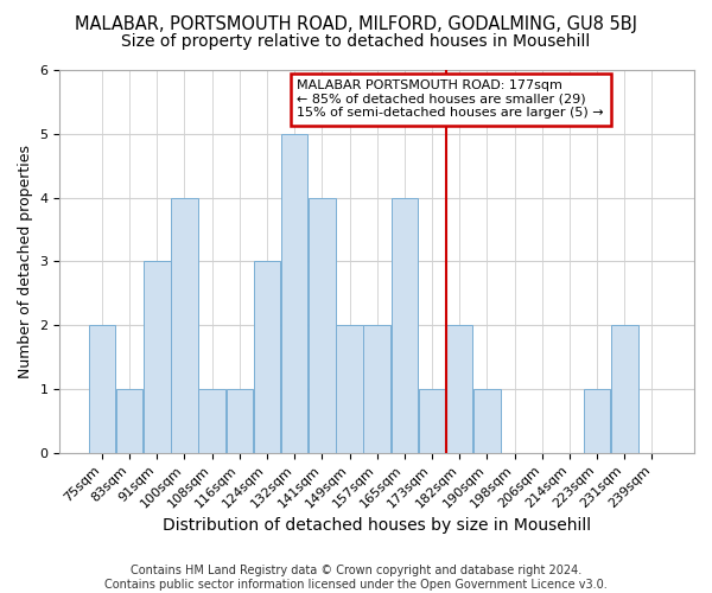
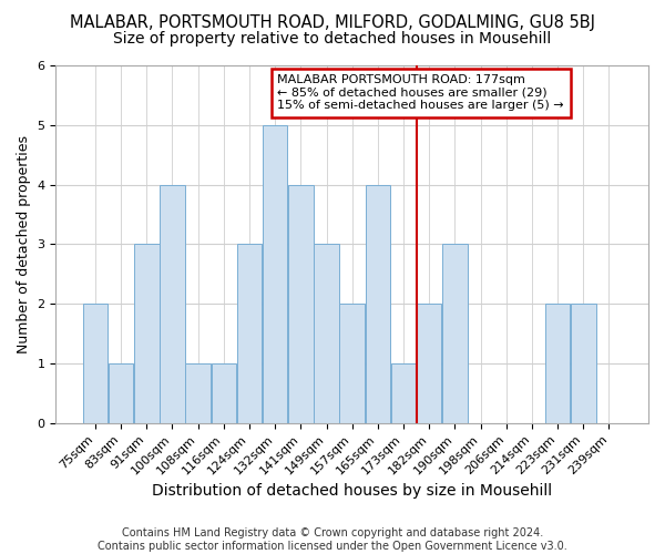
149sqm: 2 -> 3
190sqm: 1 -> 3
223sqm: 1 -> 2
